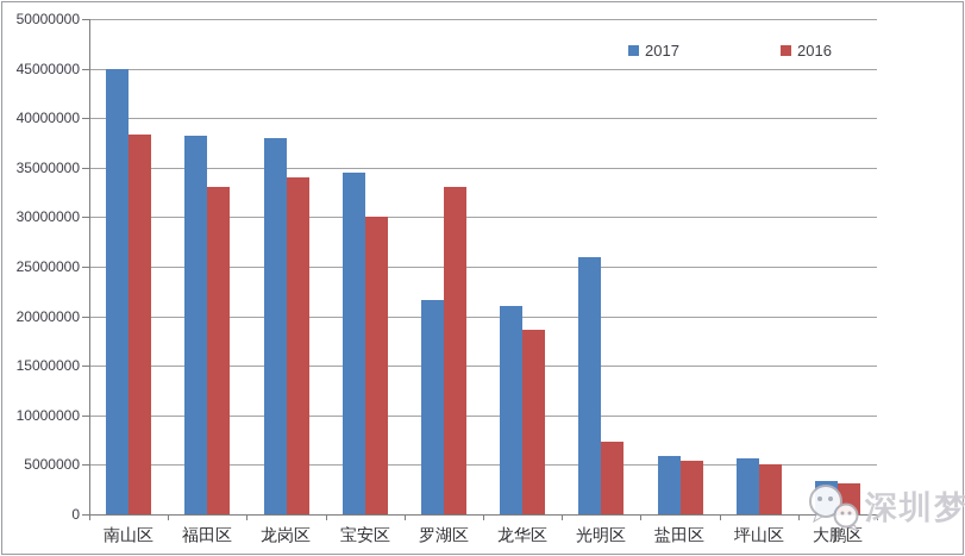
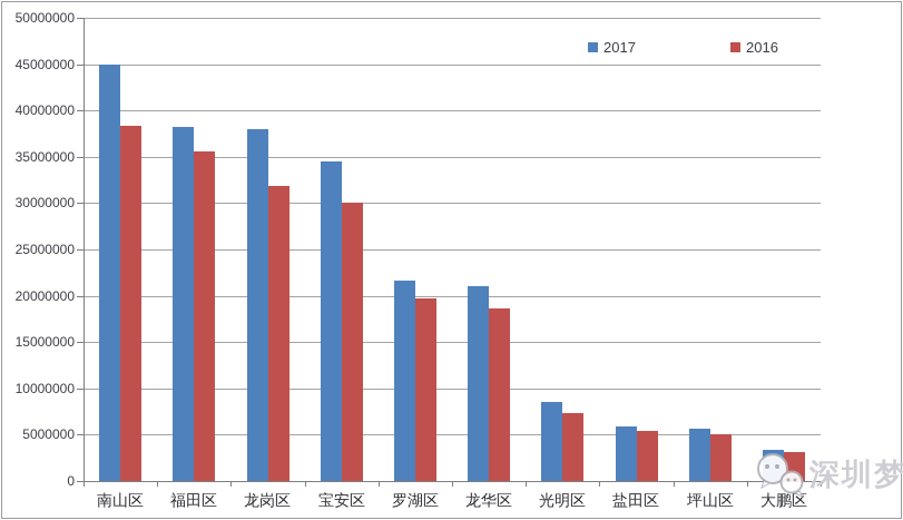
2016/福田区: 33000000 -> 36000000
2016/龙岗区: 34000000 -> 32000000
2016/罗湖区: 33000000 -> 20000000
2017/光明区: 26000000 -> 8000000
